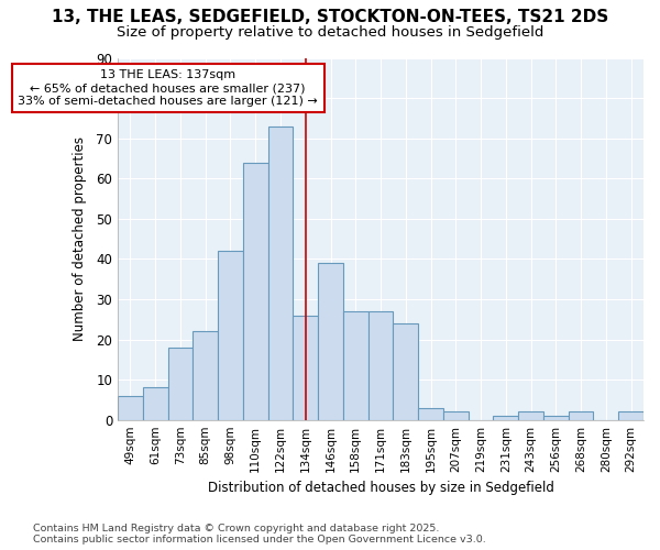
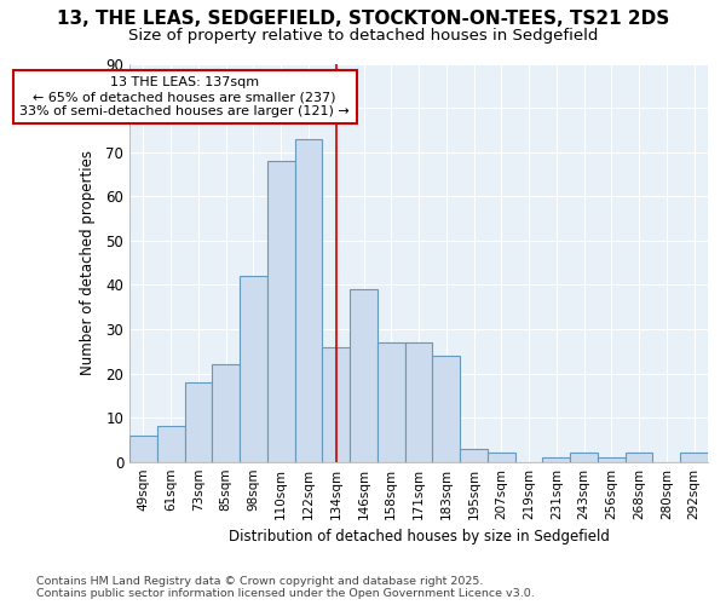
110sqm: 64 -> 68
